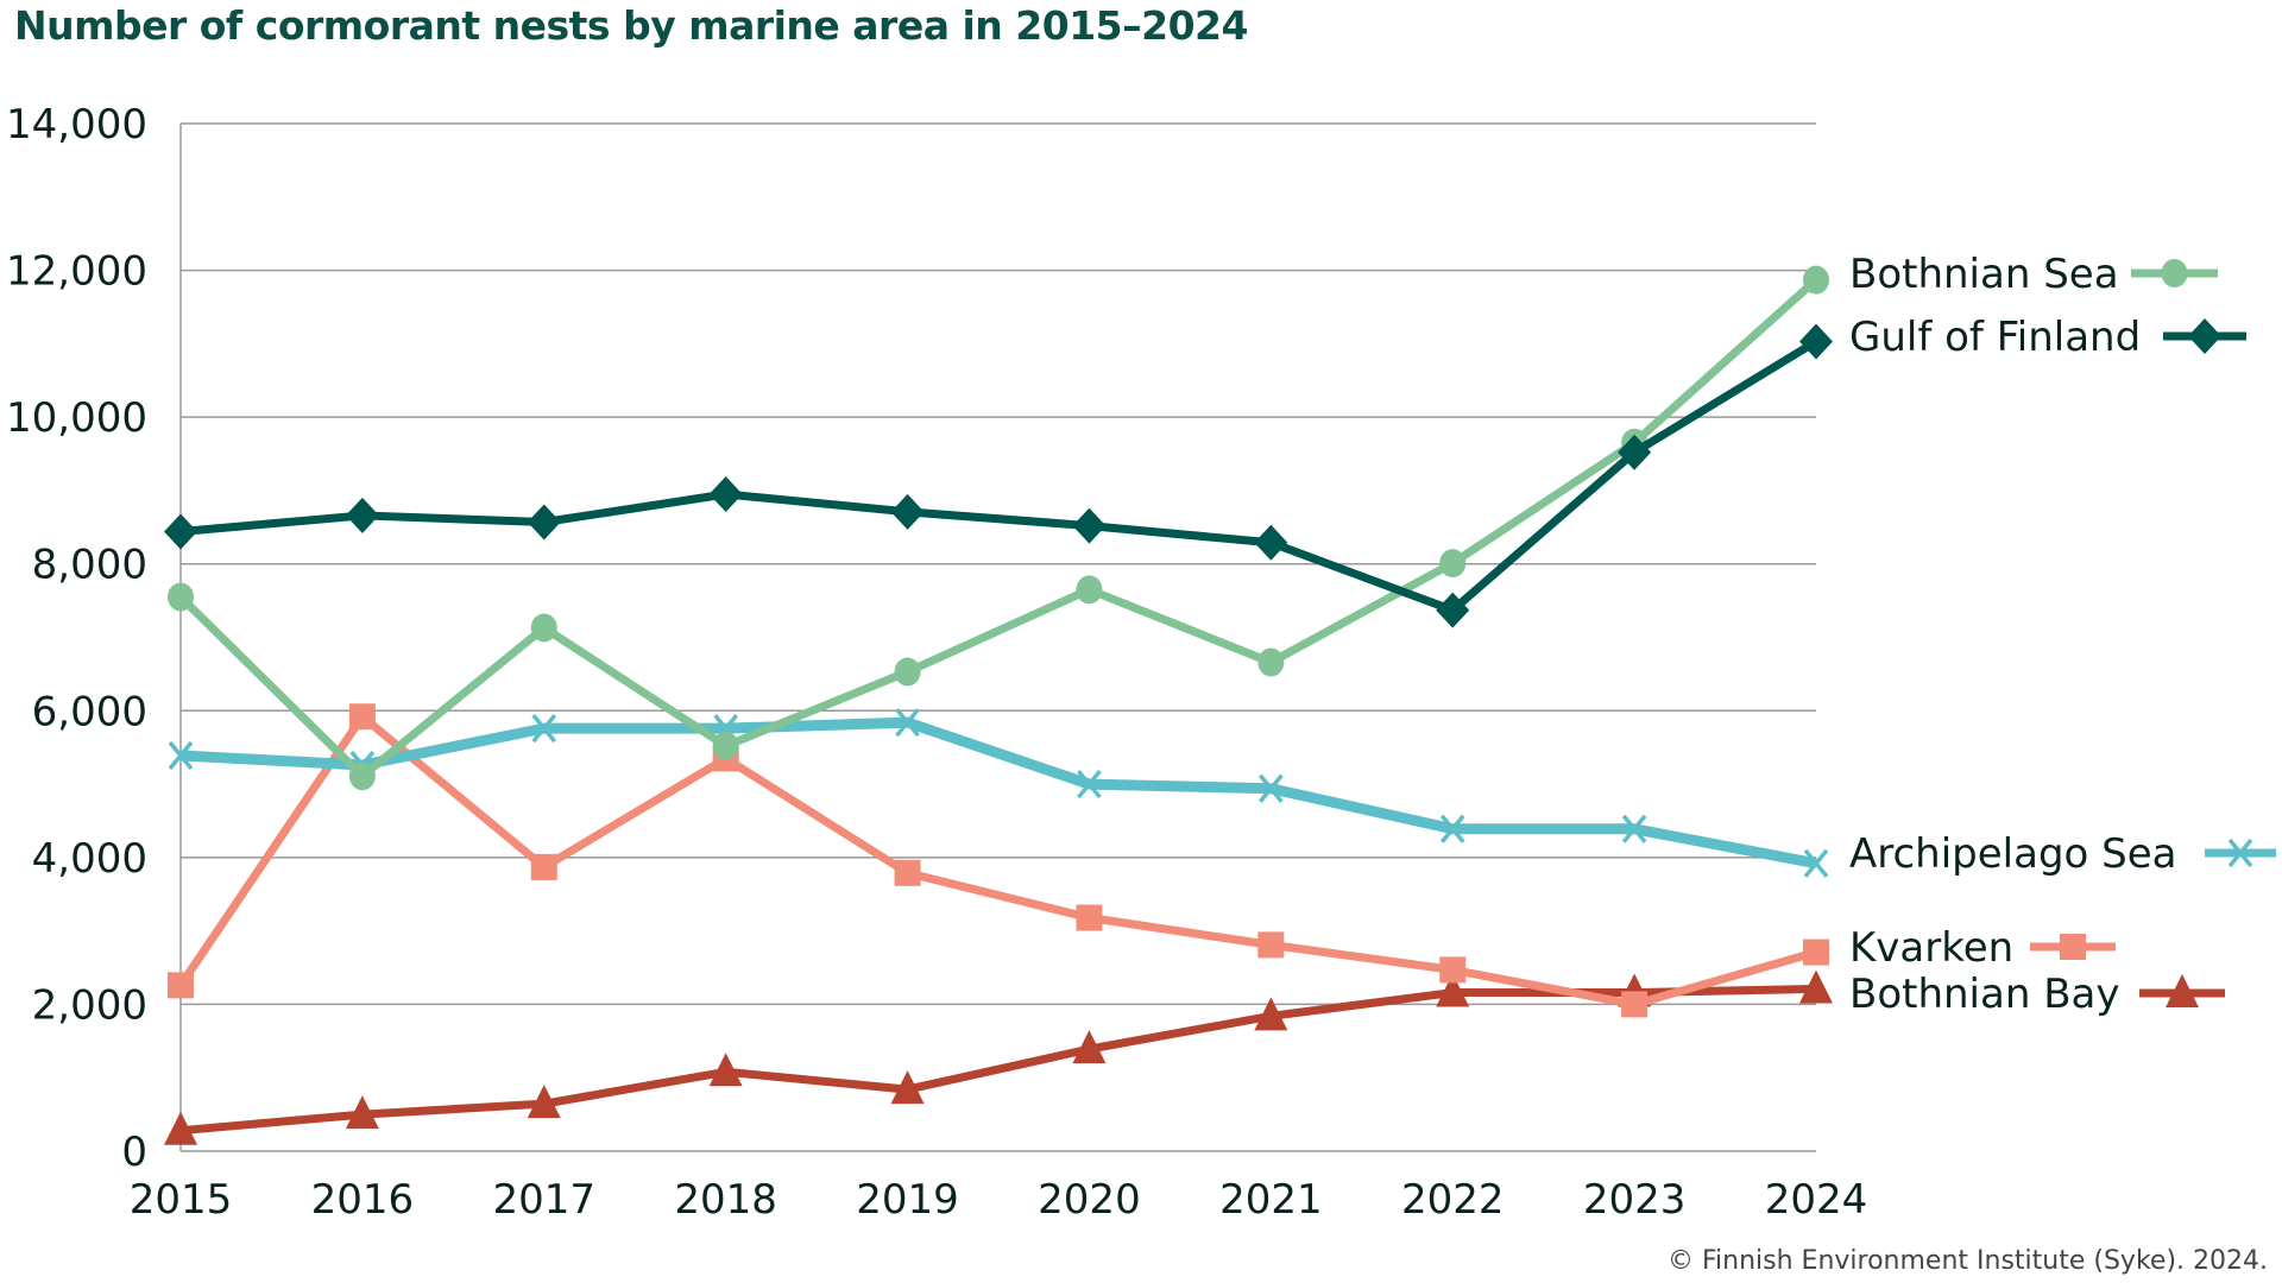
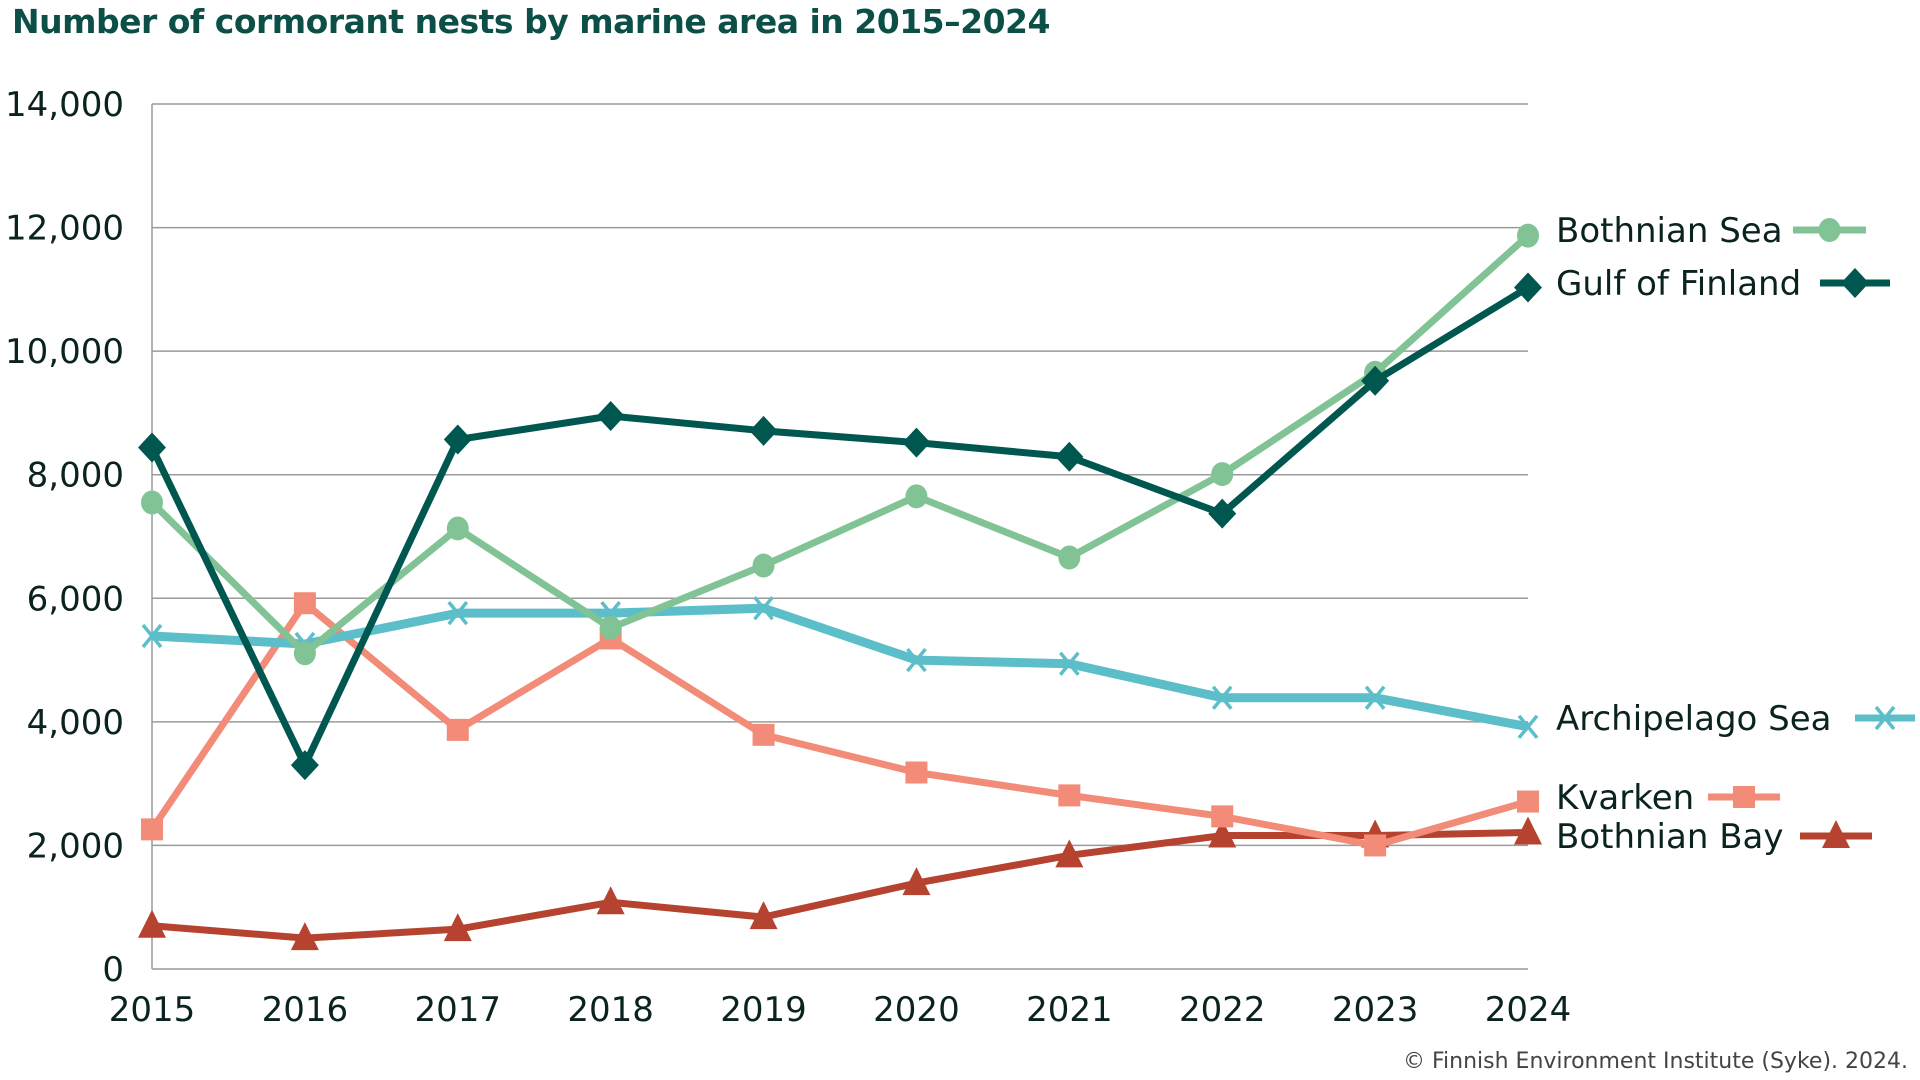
Bothnian Bay/2015: 300 -> 700
Gulf of Finland/2016: 8700 -> 3300
